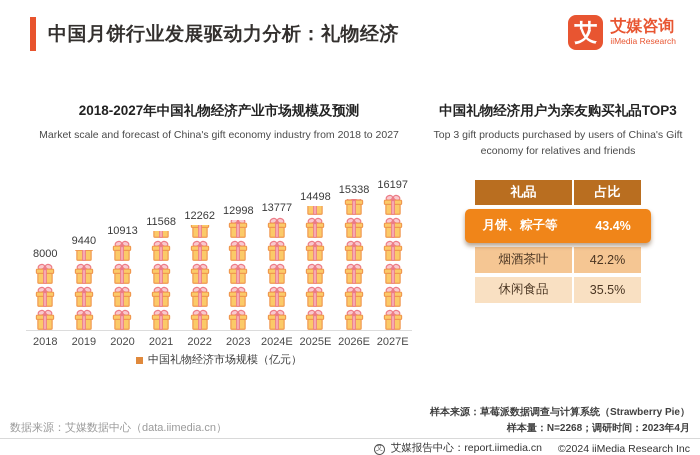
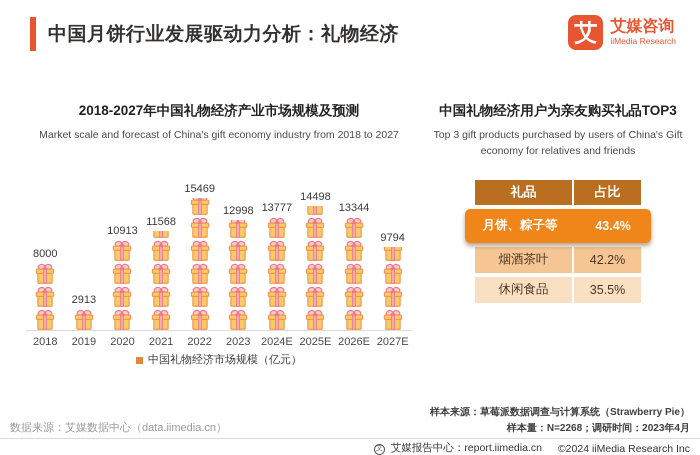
2019: 9440 -> 2913
2022: 12262 -> 15469
2026E: 15338 -> 13344
2027E: 16197 -> 9794
